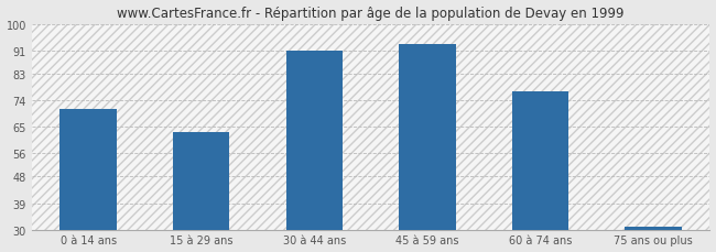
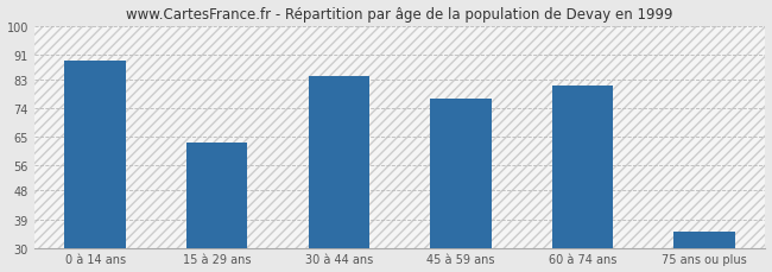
0 à 14 ans: 71 -> 89
30 à 44 ans: 91 -> 84
45 à 59 ans: 93 -> 77
60 à 74 ans: 77 -> 81
75 ans ou plus: 31 -> 35
